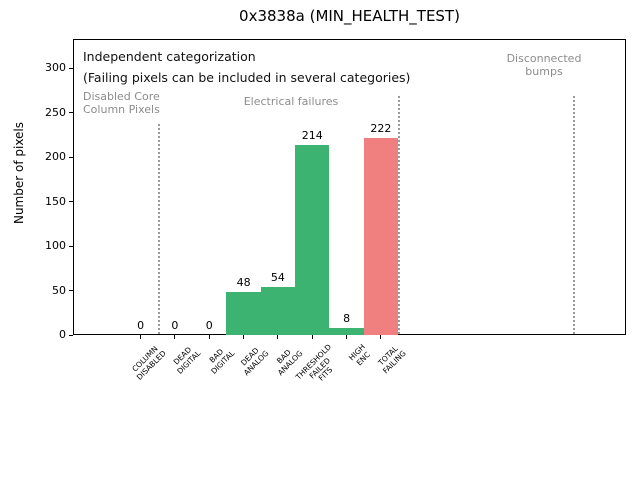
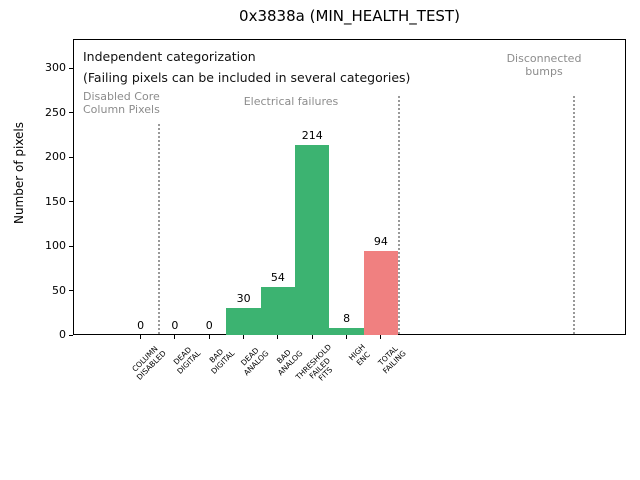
DEAD ANALOG: 48 -> 30
TOTAL FAILING: 222 -> 94
